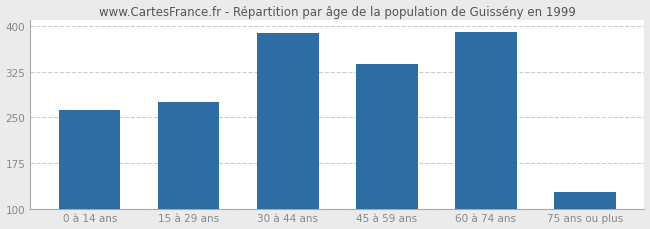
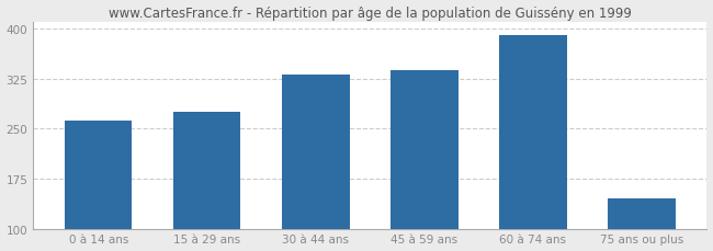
30 à 44 ans: 388 -> 331
75 ans ou plus: 128 -> 145
